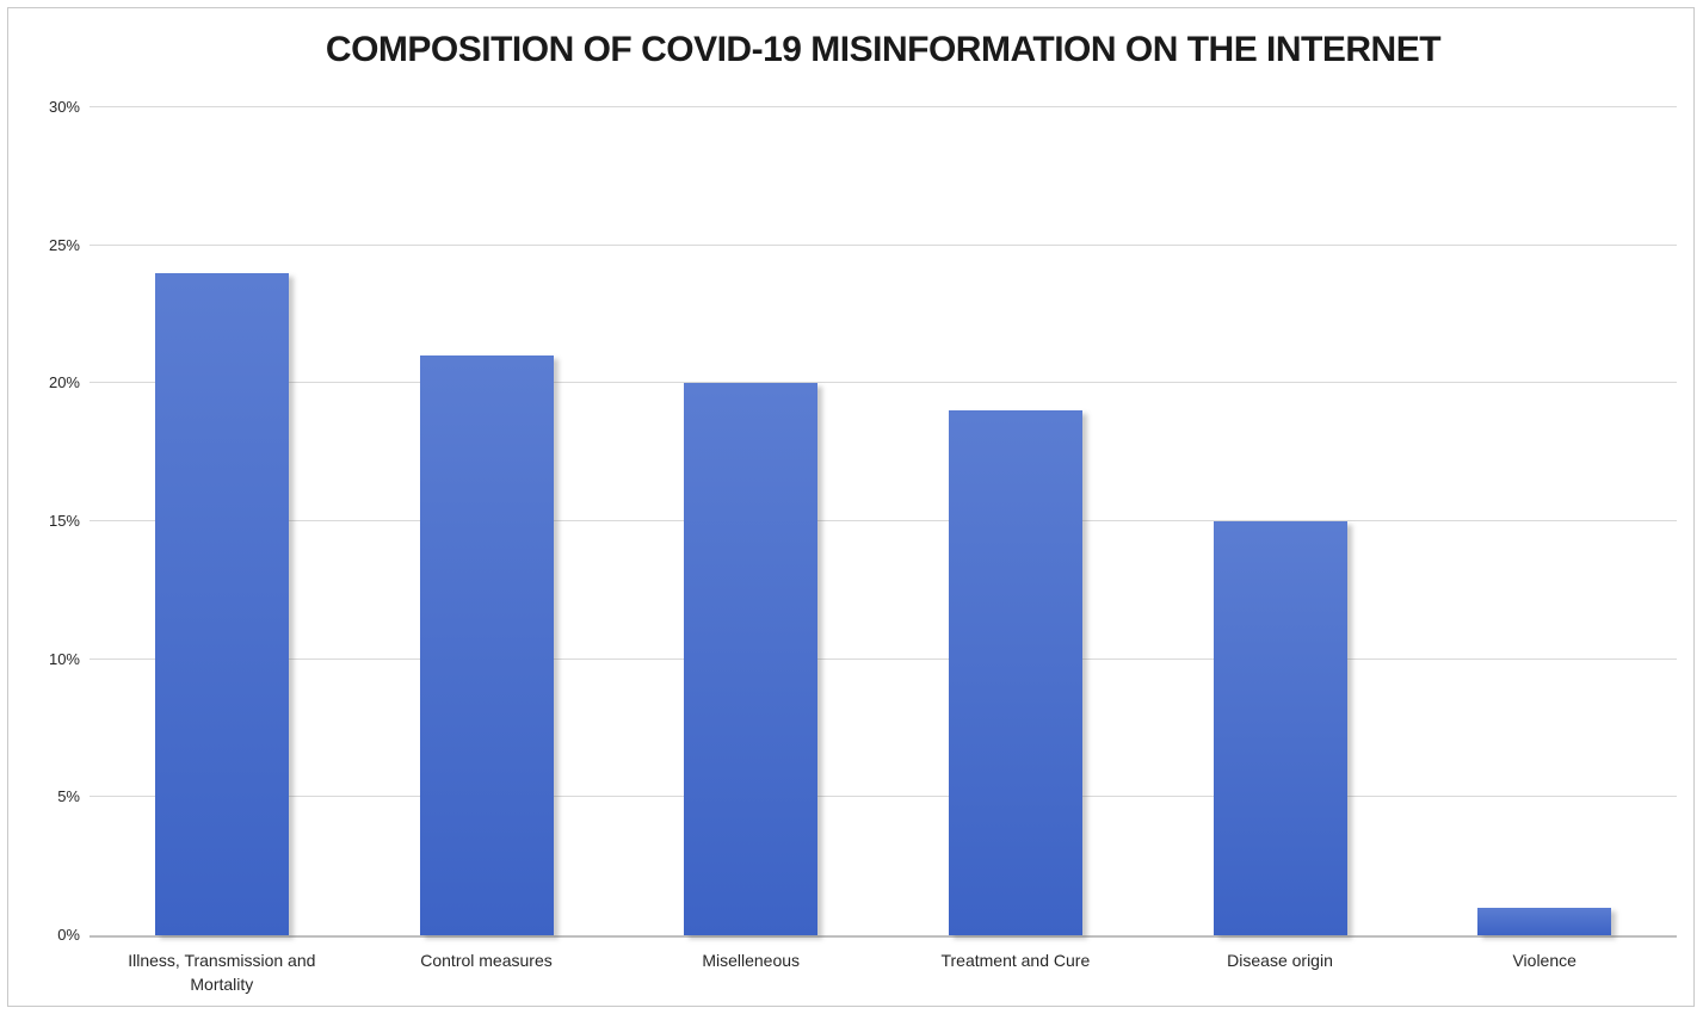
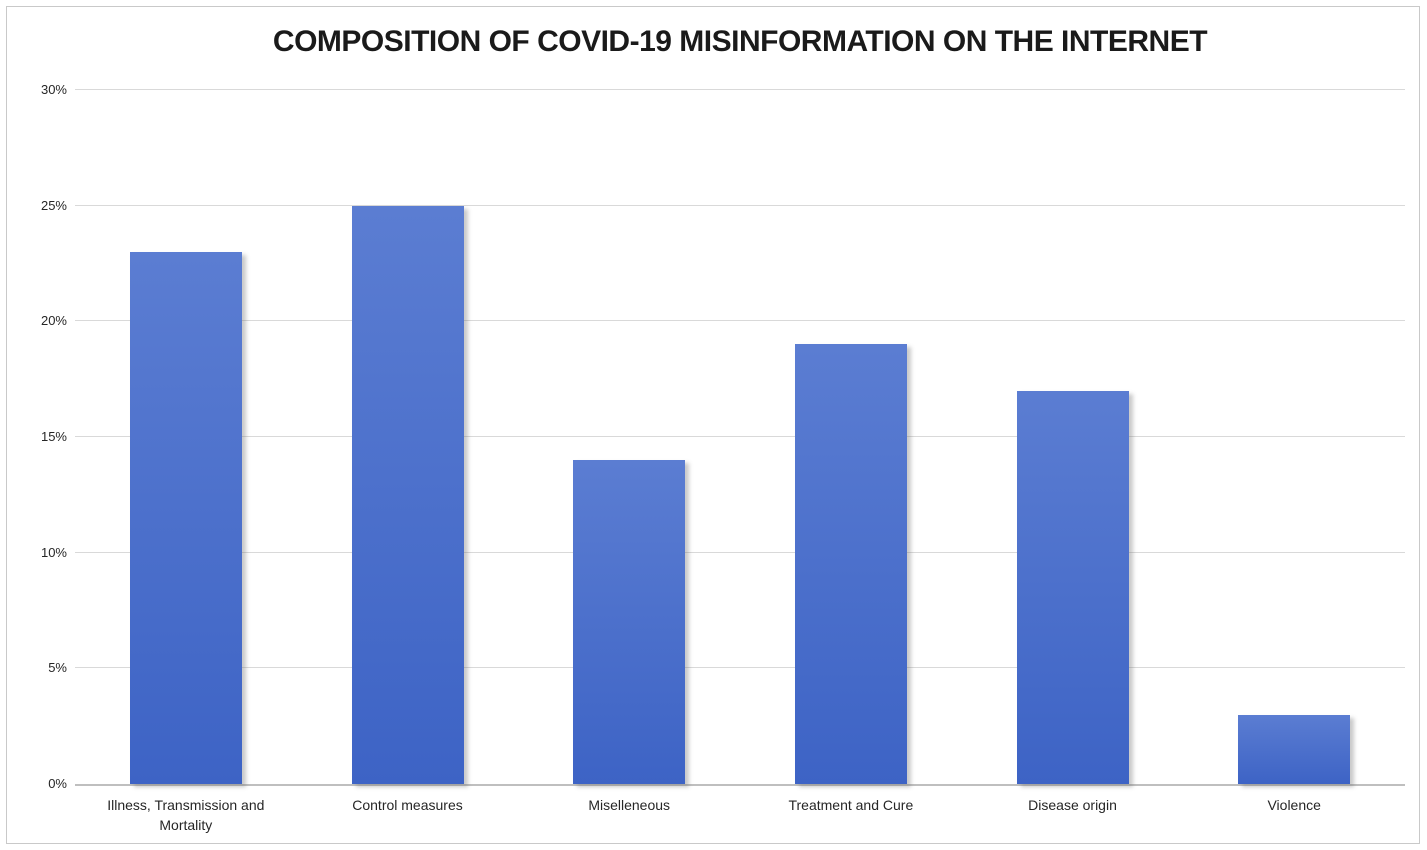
Illness, Transmission and Mortality: 24% -> 23%
Control measures: 21% -> 25%
Miselleneous: 20% -> 14%
Disease origin: 15% -> 17%
Violence: 1% -> 3%
